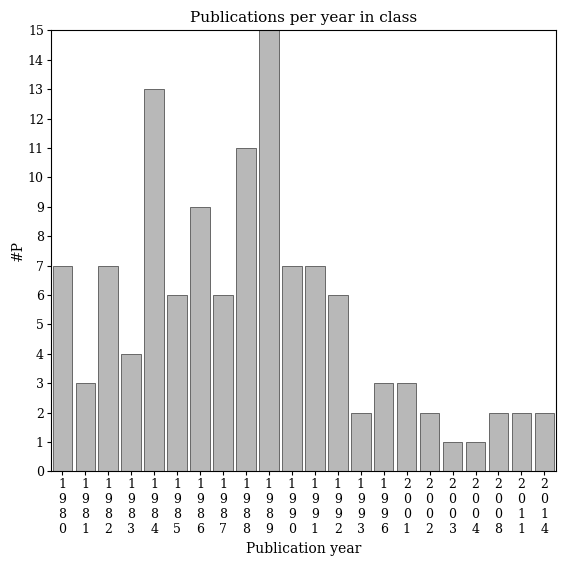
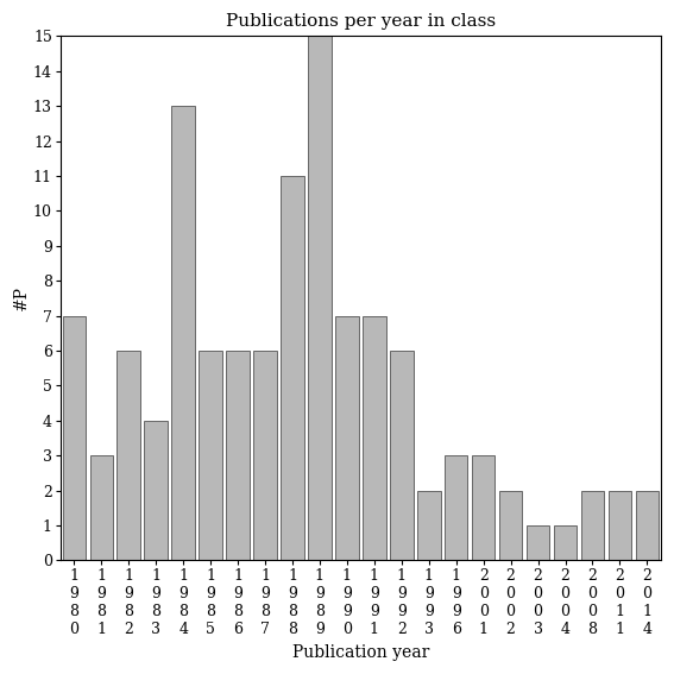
1 9 8 2: 7 -> 6
1 9 8 6: 9 -> 6
